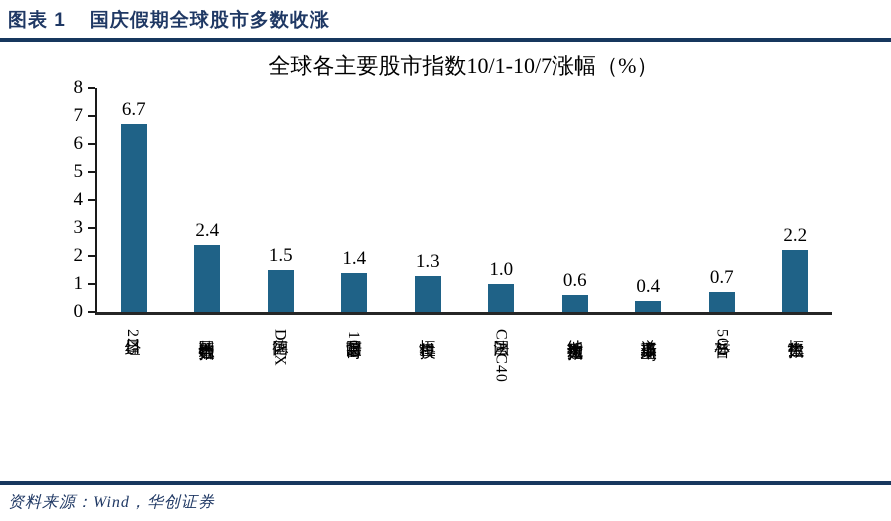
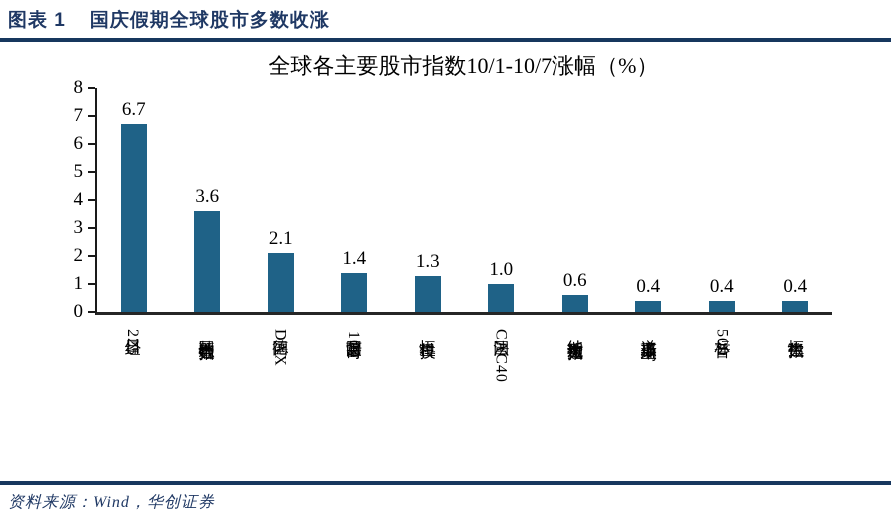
韩国综合指数: 2.4 -> 3.6
德国DAX: 1.5 -> 2.1
标普500: 0.7 -> 0.4
恒生指数: 2.2 -> 0.4
